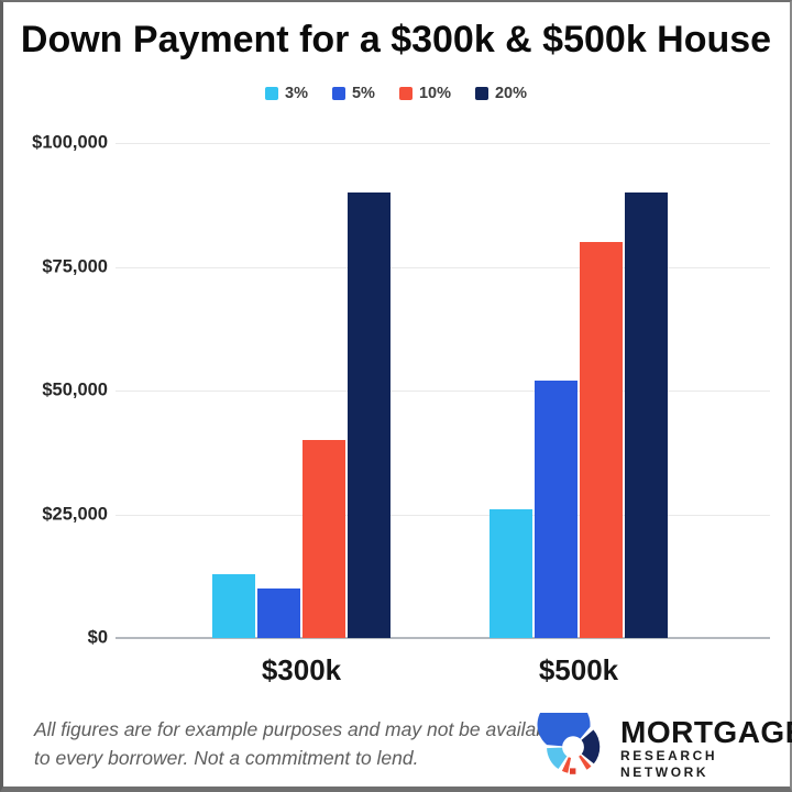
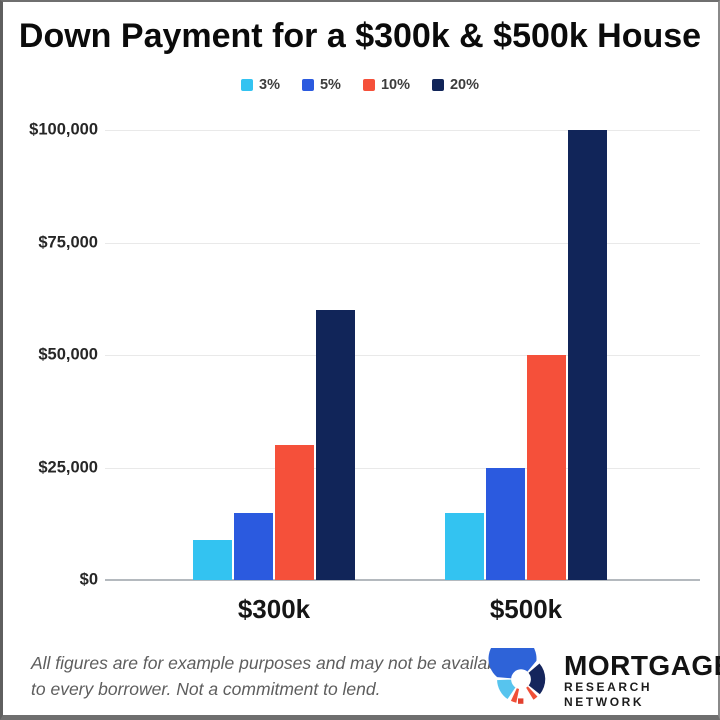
3%/$300k: $13000 -> $9000
5%/$300k: $10000 -> $15000
10%/$300k: $40000 -> $30000
20%/$300k: $90000 -> $60000
3%/$500k: $26000 -> $15000
5%/$500k: $52000 -> $25000
10%/$500k: $80000 -> $50000
20%/$500k: $90000 -> $100000
